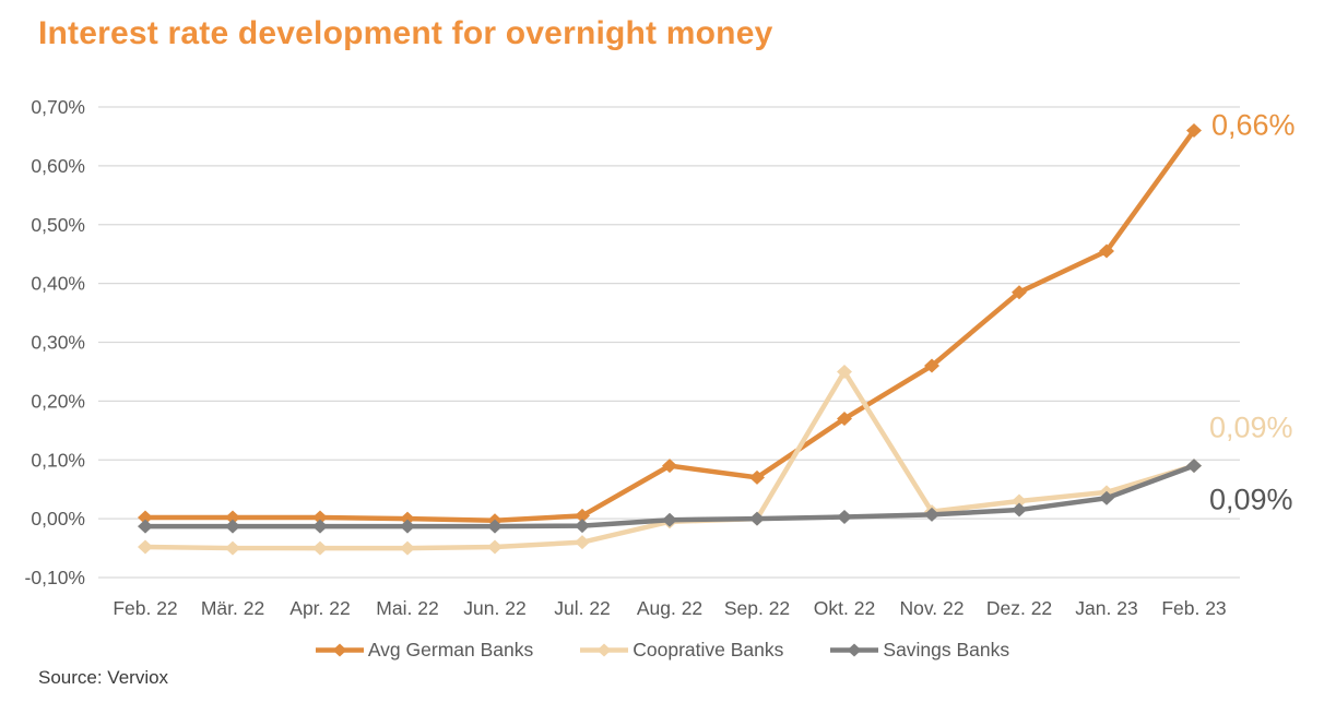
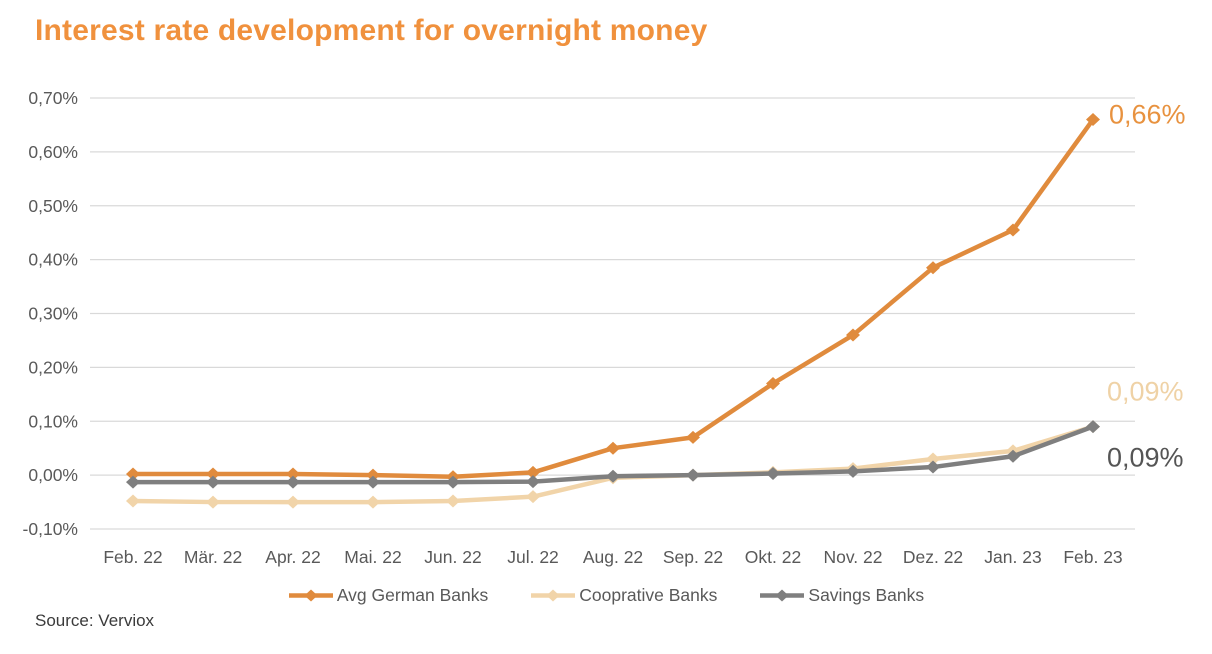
Avg German Banks/Aug. 22: 0,09% -> 0,05%
Cooprative Banks/Okt. 22: 0,25% -> 0,01%
